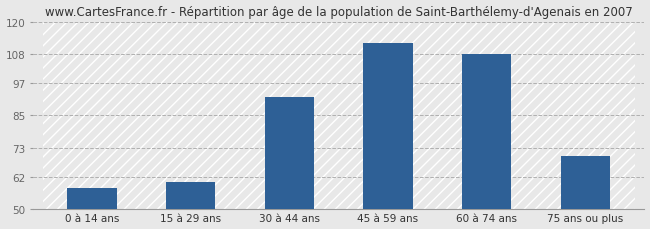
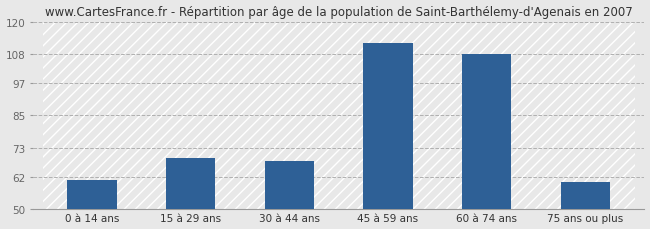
0 à 14 ans: 58 -> 61
15 à 29 ans: 60 -> 69
30 à 44 ans: 92 -> 68
75 ans ou plus: 70 -> 60
